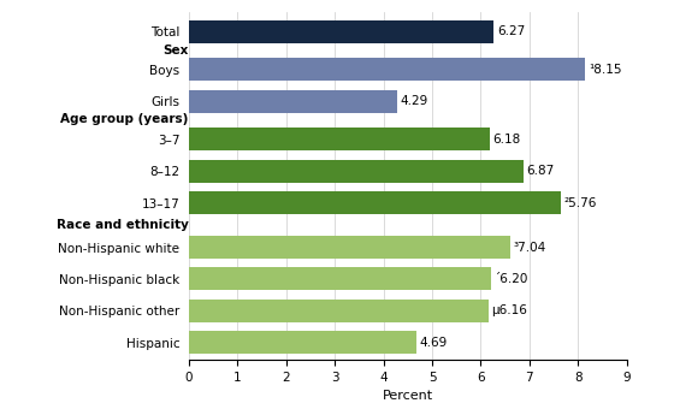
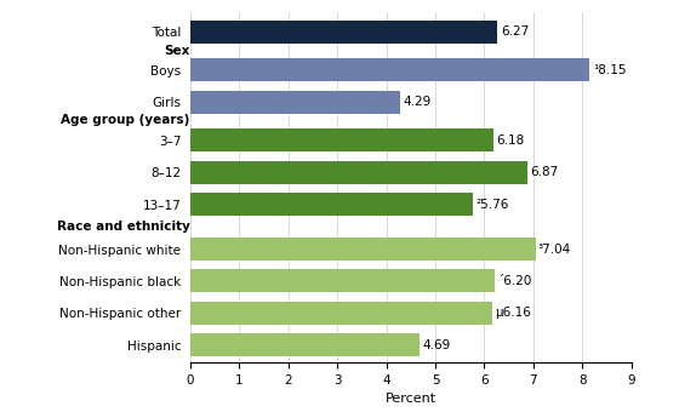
13–17: 7.65 -> 5.76
Non-Hispanic white: 6.60 -> 7.04
